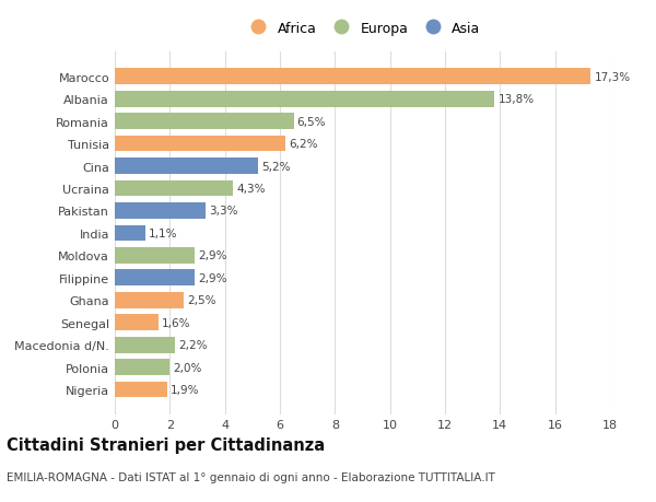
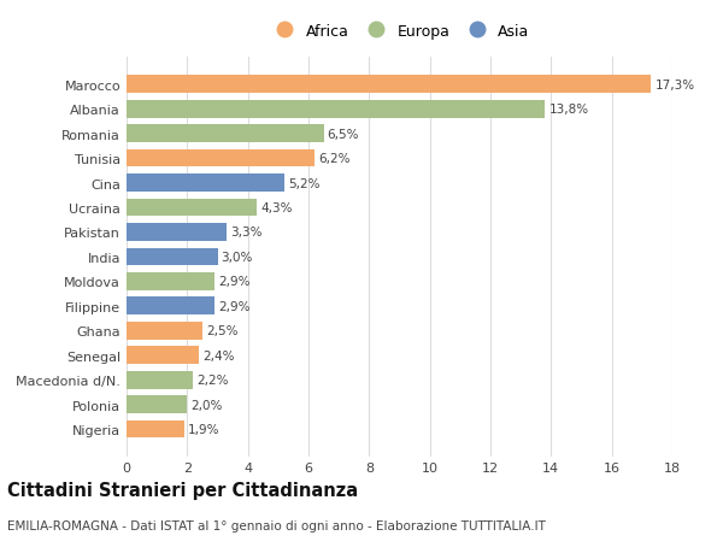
India: 1,1% -> 3,0%
Senegal: 1,6% -> 2,4%
